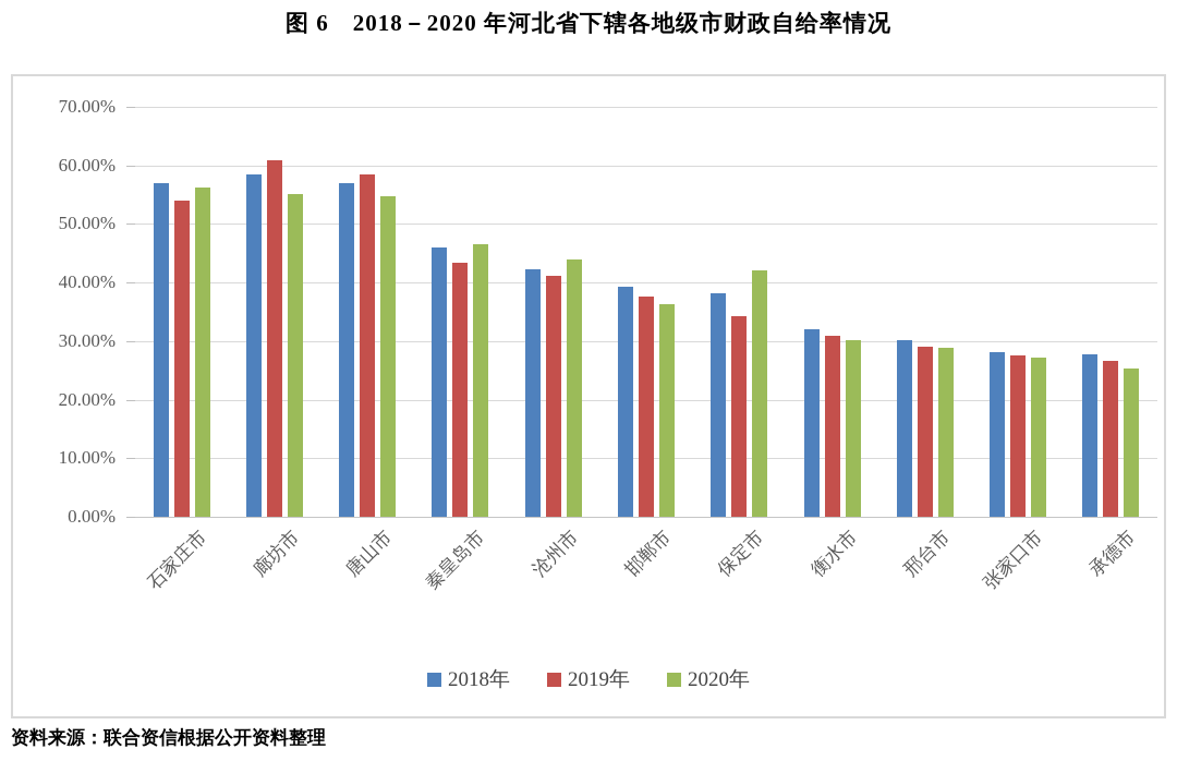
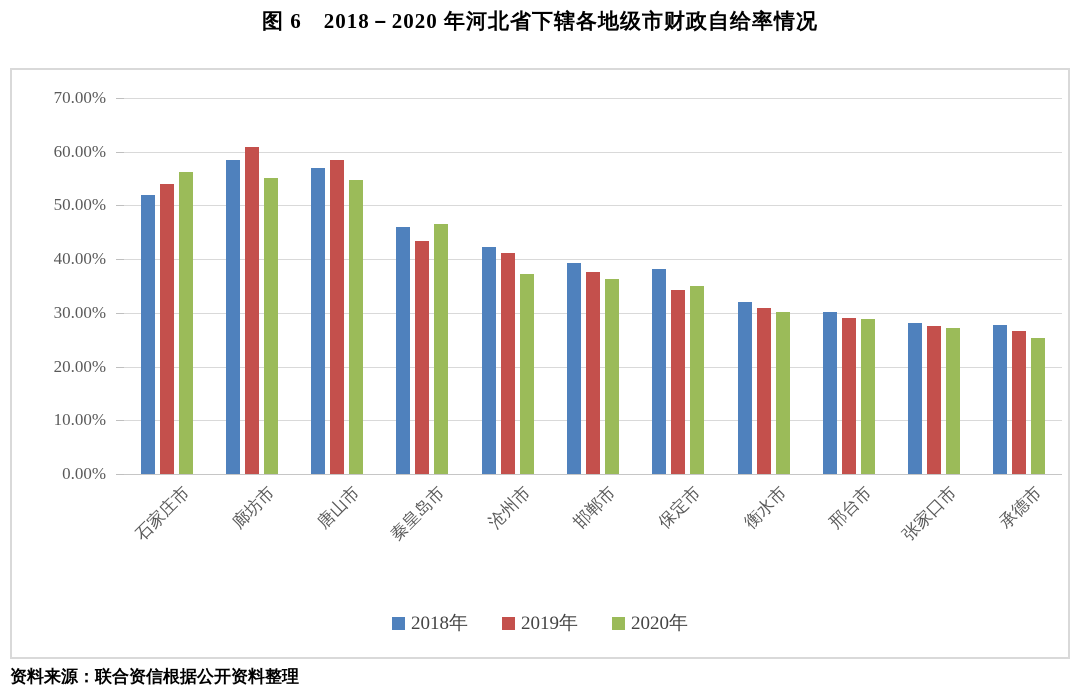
2018年/石家庄市: 57% -> 52%
2020年/沧州市: 44% -> 37%
2020年/保定市: 42% -> 35%
